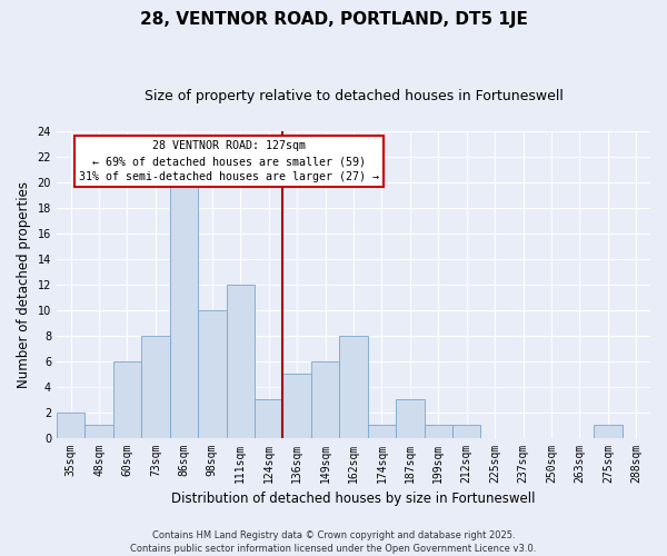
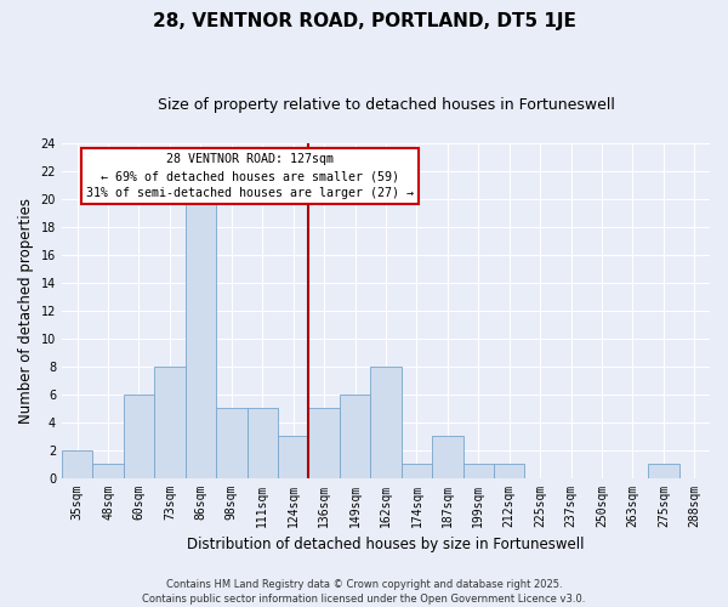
98sqm: 10 -> 5
111sqm: 12 -> 5
